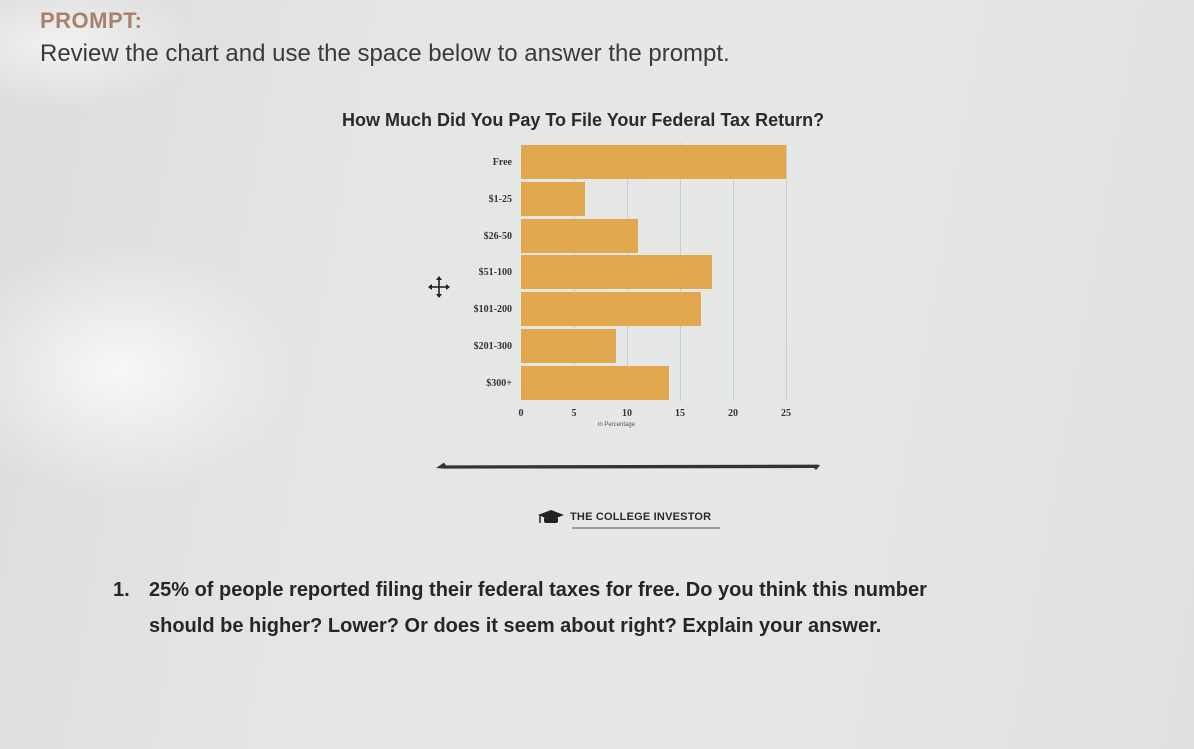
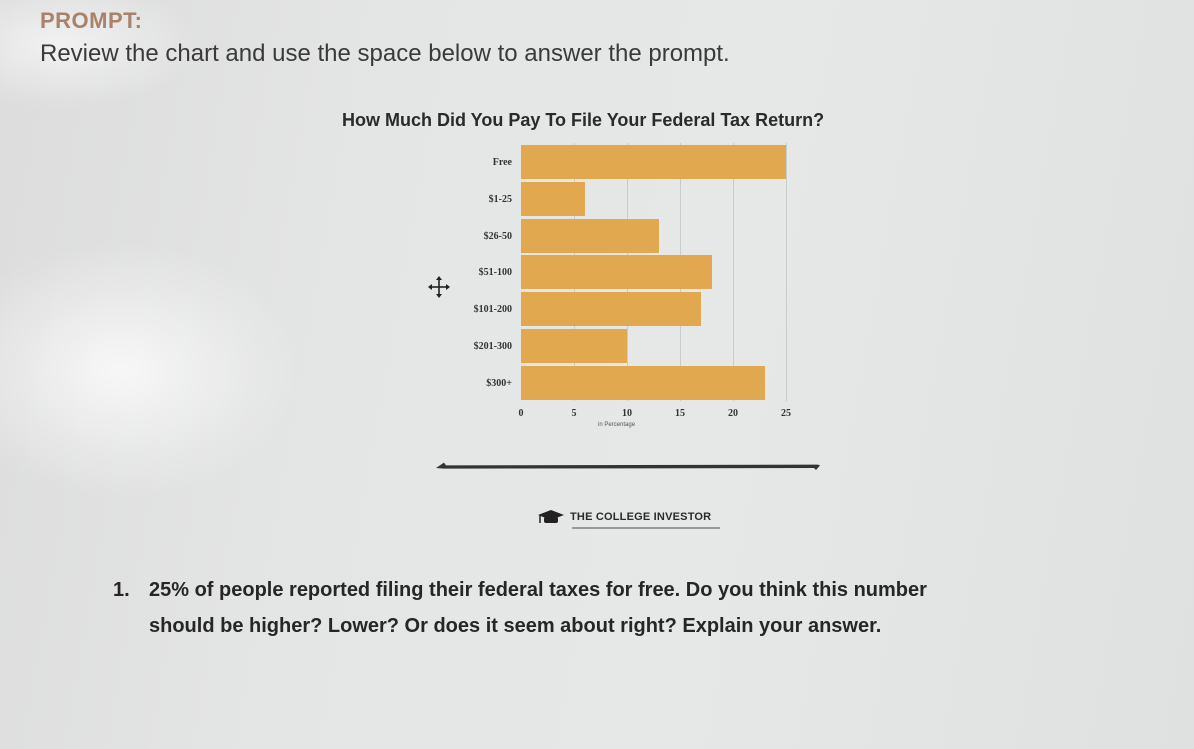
$26-50: 11 -> 13
$201-300: 9 -> 10
$300+: 14 -> 23
